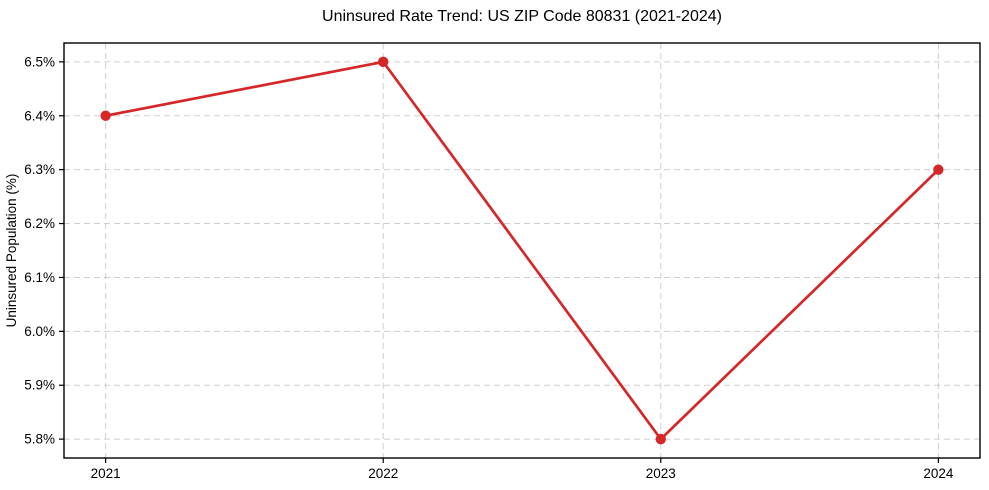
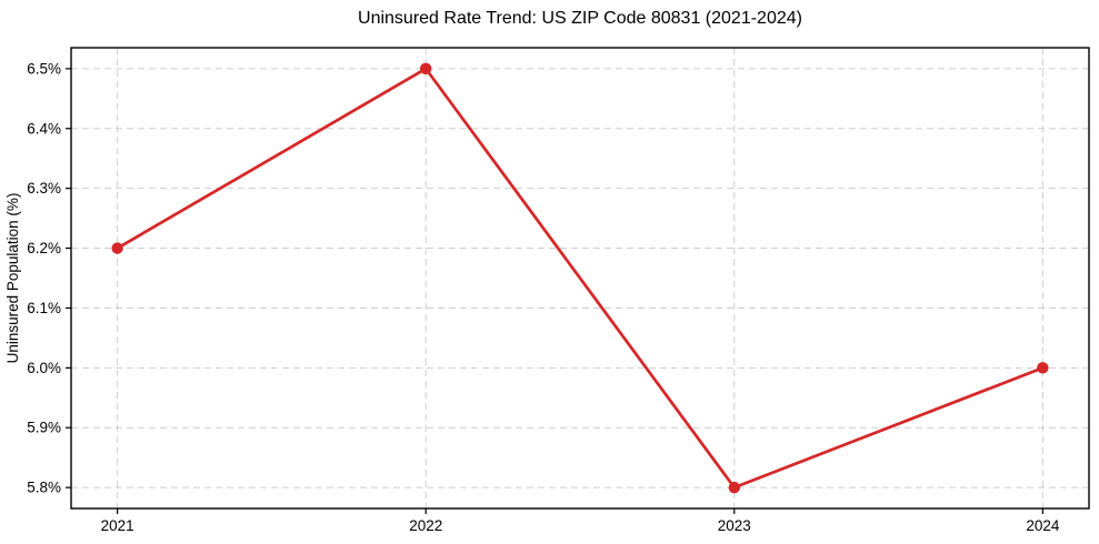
2021: 6.4% -> 6.2%
2024: 6.3% -> 6.0%
